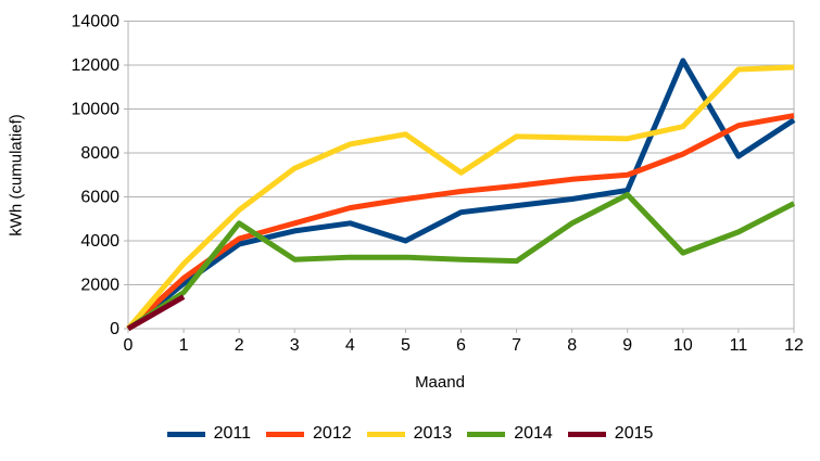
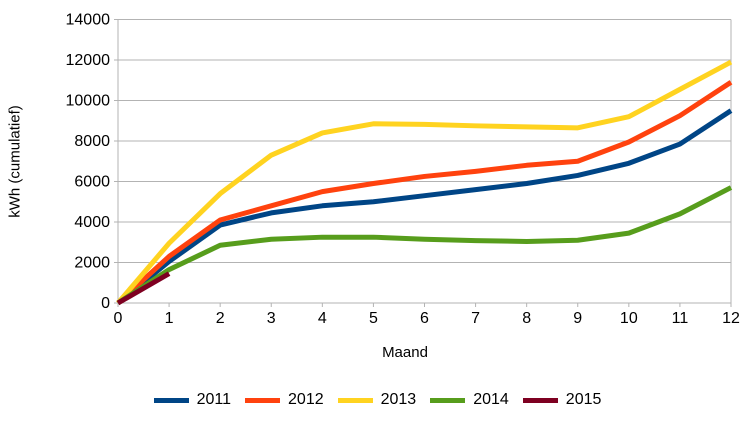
2014/2: 4800 -> 2800
2011/5: 4000 -> 5000
2013/6: 7100 -> 8800
2014/8: 4800 -> 3000
2014/9: 6100 -> 3100
2011/10: 12200 -> 6900
2013/11: 11800 -> 10600
2012/12: 9700 -> 10900
